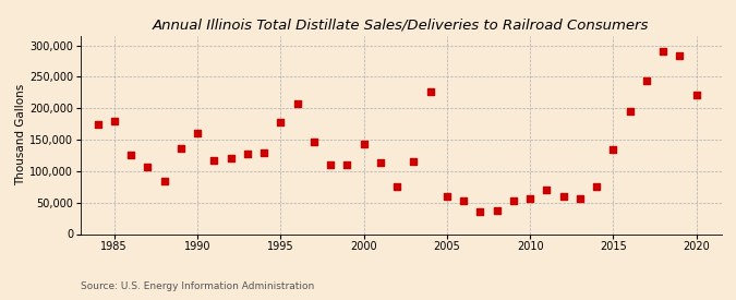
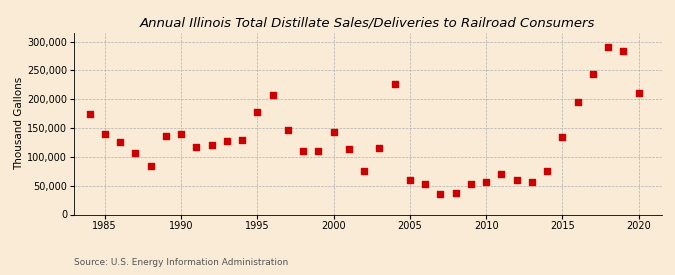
1985: 180,000 -> 140,000
1990: 160,000 -> 140,000
2020: 222,000 -> 210,000
